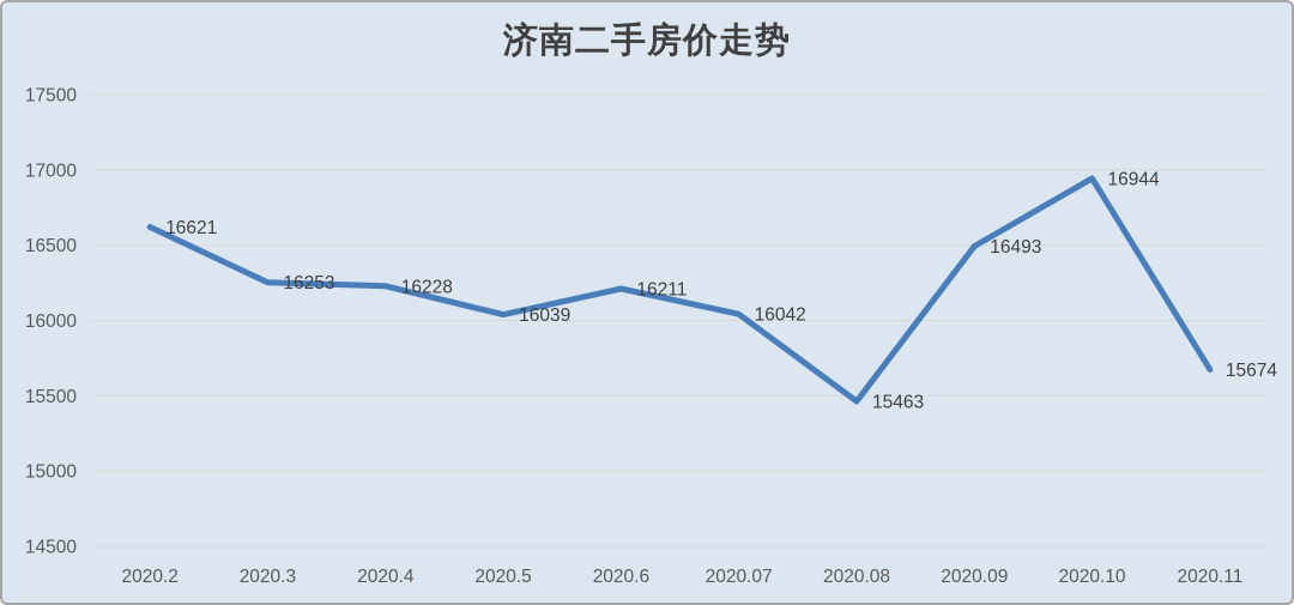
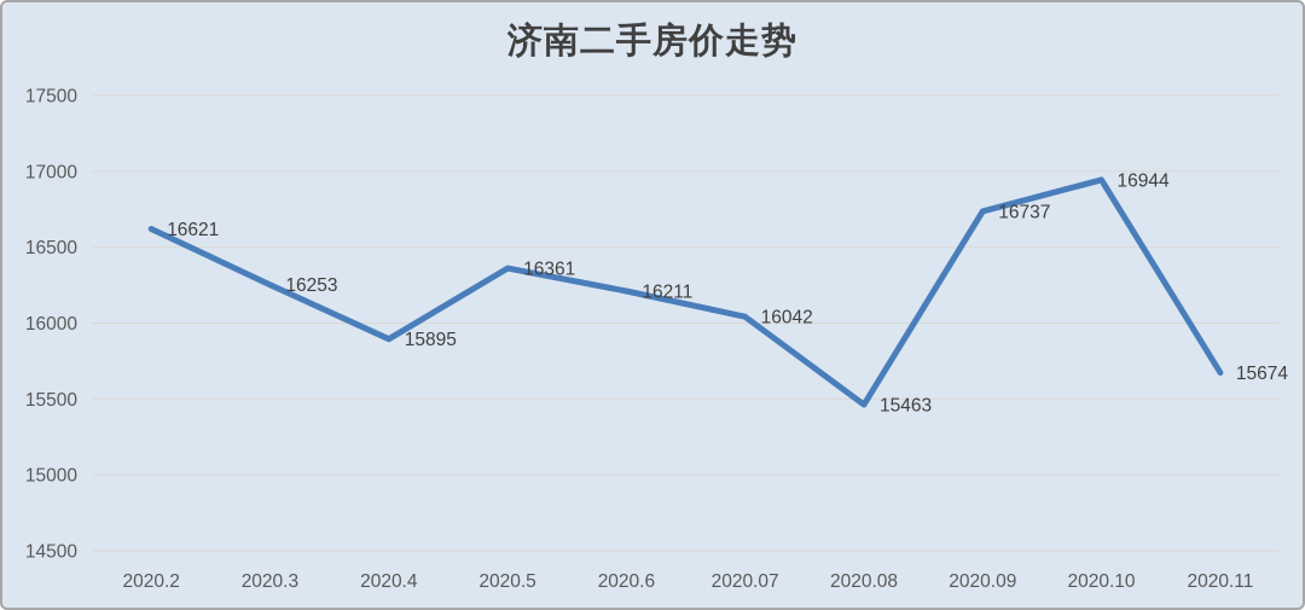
2020.4: 16228 -> 15895
2020.5: 16039 -> 16361
2020.09: 16493 -> 16737
